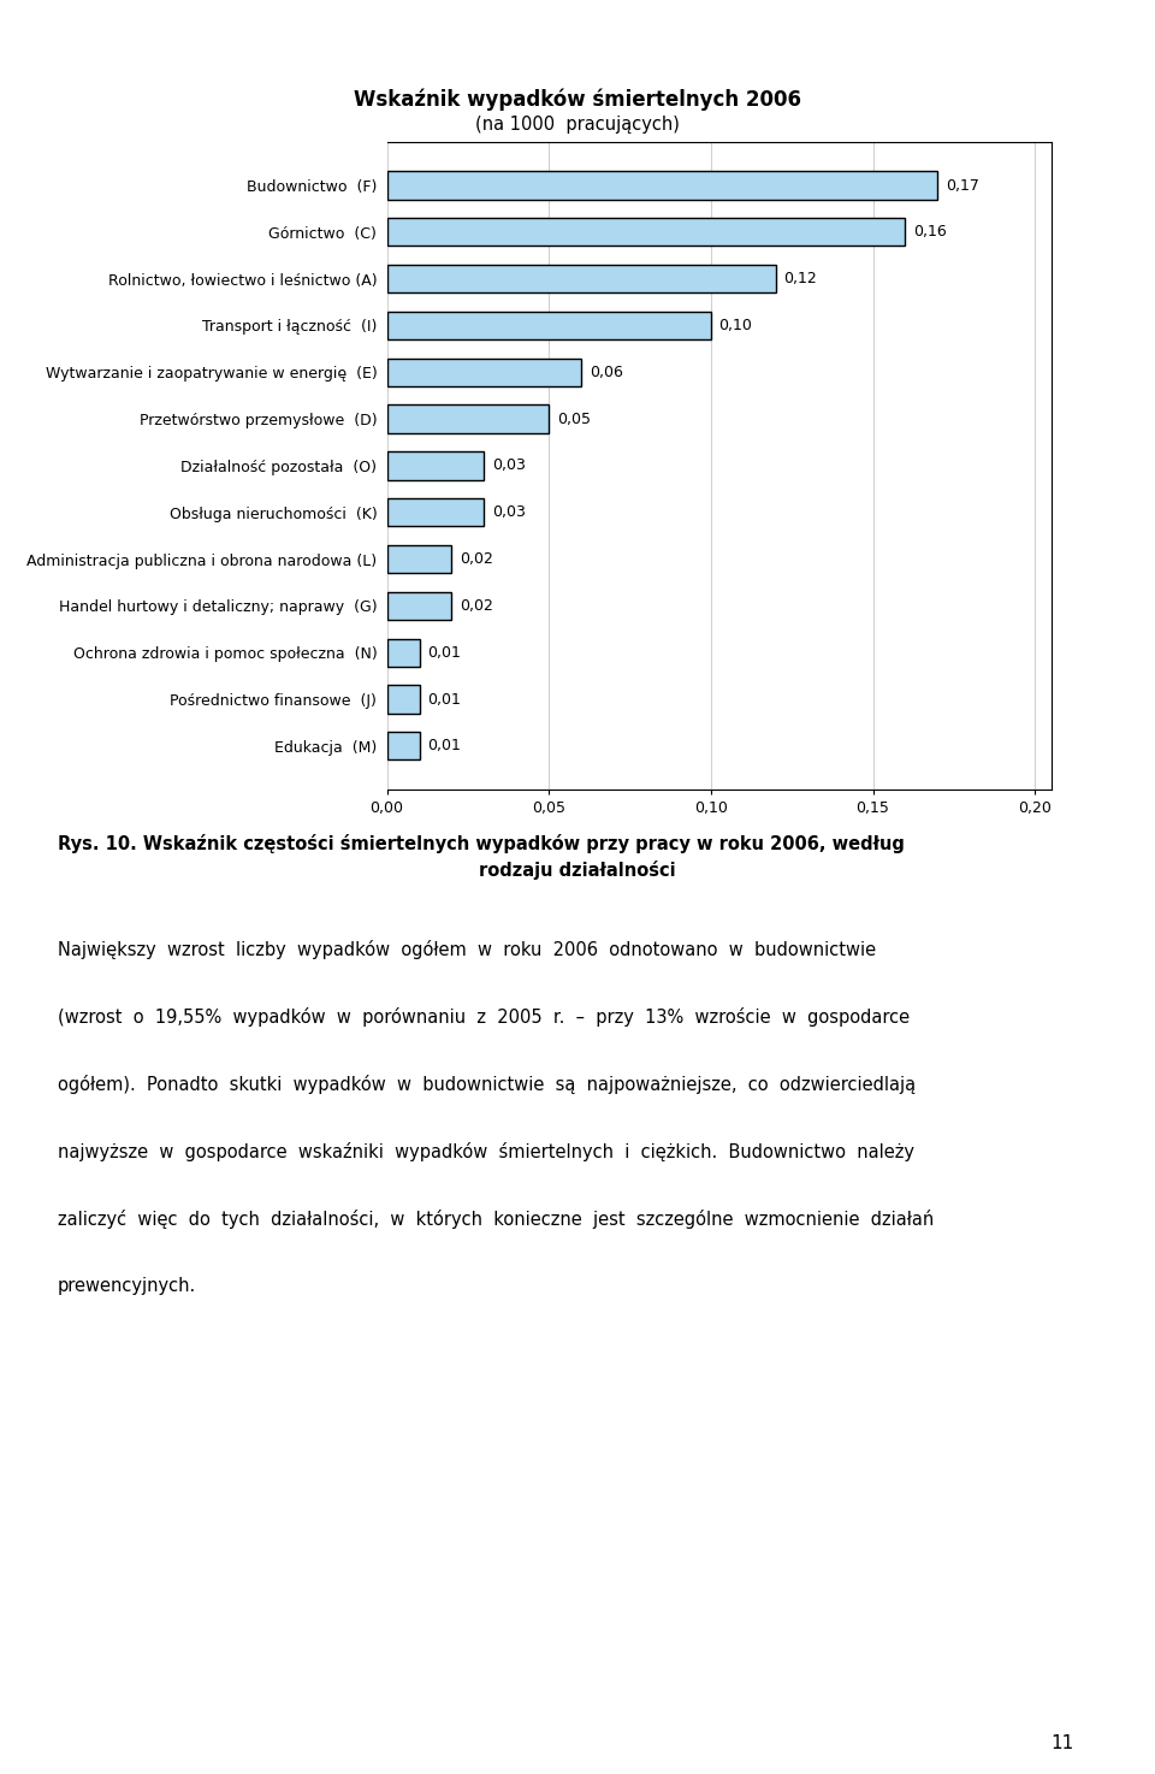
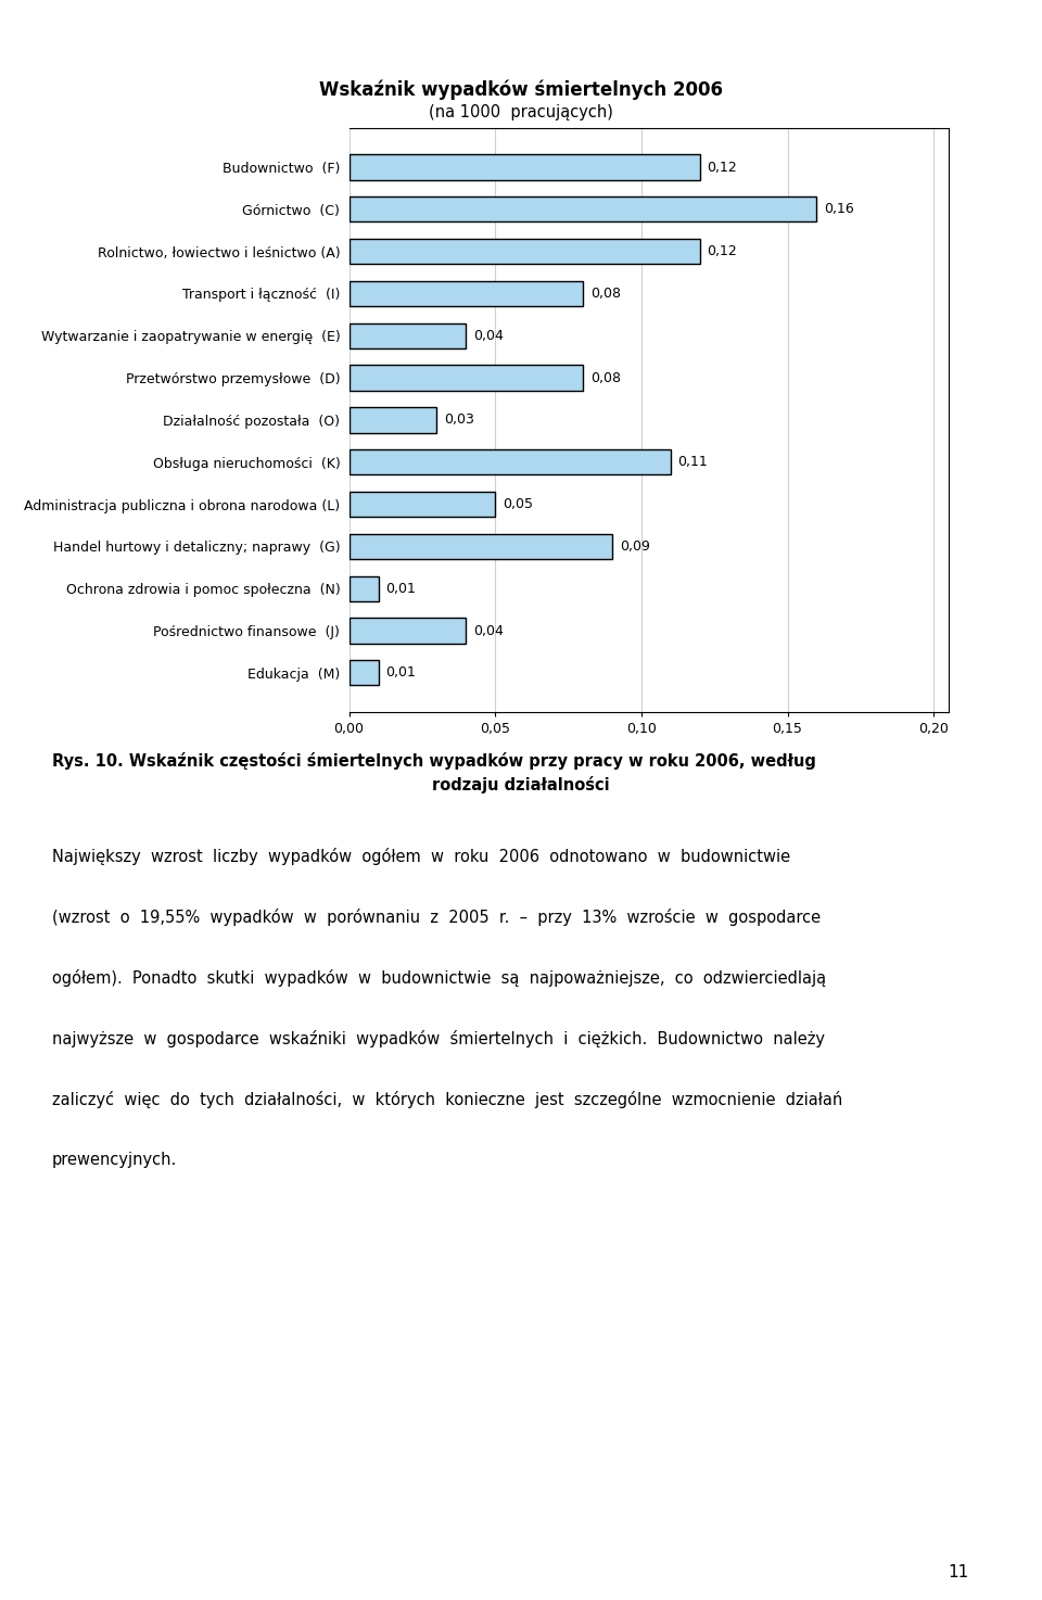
Budownictwo (F): 0,17 -> 0,12
Transport i łączność (I): 0,10 -> 0,08
Wytwarzanie i zaopatrywanie w energię (E): 0,06 -> 0,04
Przetwórstwo przemysłowe (D): 0,05 -> 0,08
Obsługa nieruchomości (K): 0,03 -> 0,11
Administracja publiczna i obrona narodowa (L): 0,02 -> 0,05
Handel hurtowy i detaliczny; naprawy (G): 0,02 -> 0,09
Pośrednictwo finansowe (J): 0,01 -> 0,04
